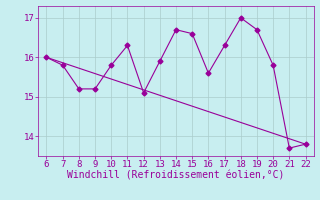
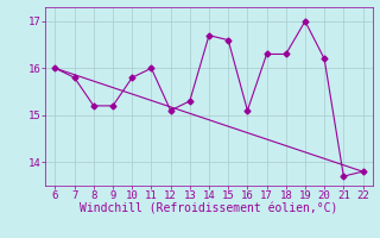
11: 16.3 -> 16.0
13: 15.9 -> 15.3
16: 15.6 -> 15.1
18: 17.0 -> 16.3
19: 16.7 -> 17.0
20: 15.8 -> 16.2
